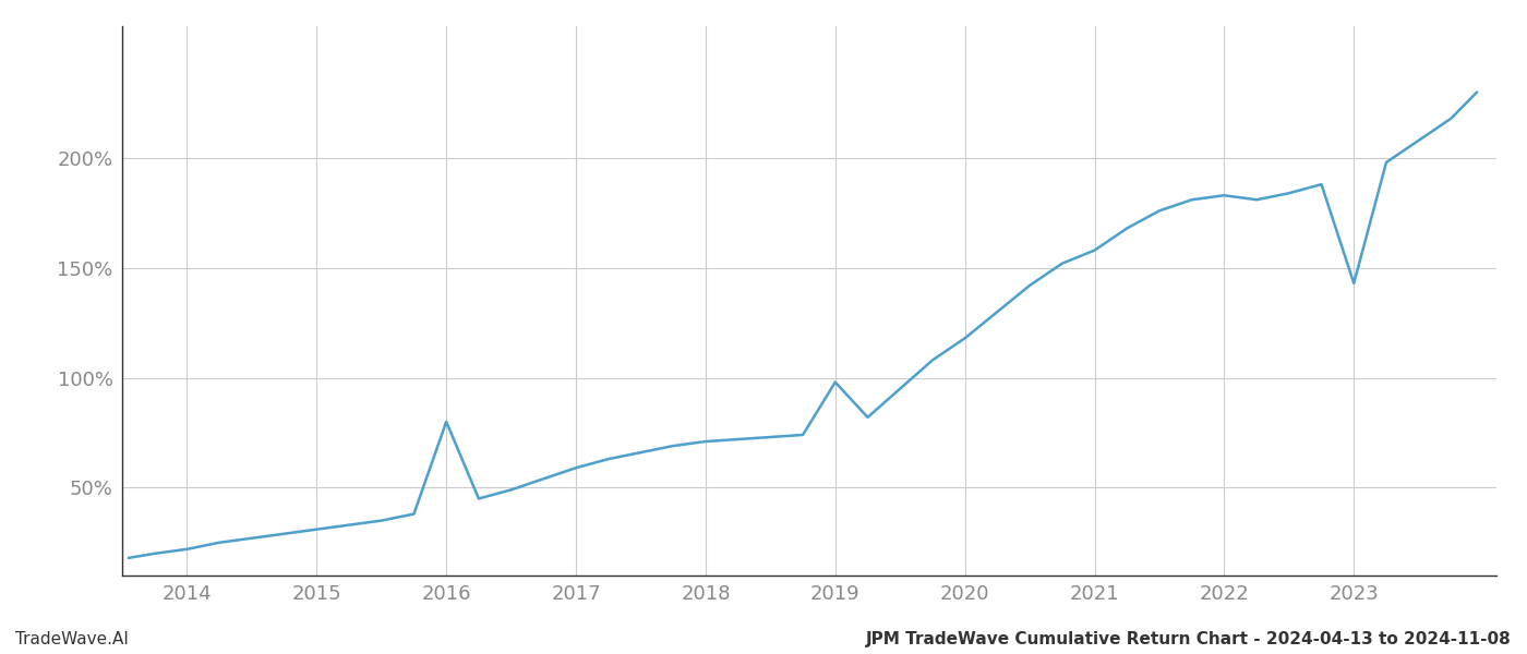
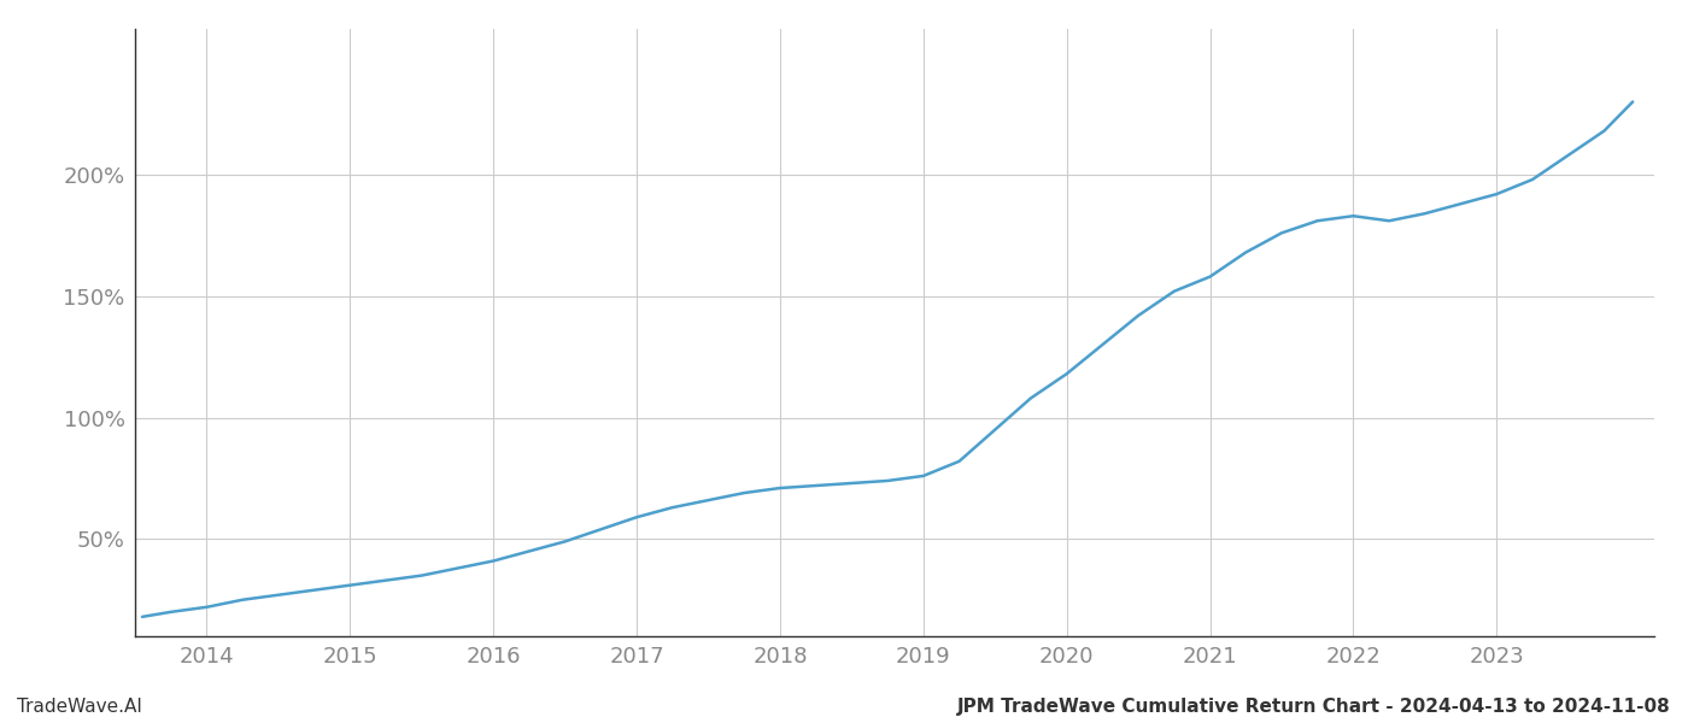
2016: 80% -> 41%
2019: 98% -> 76%
2023: 143% -> 192%
